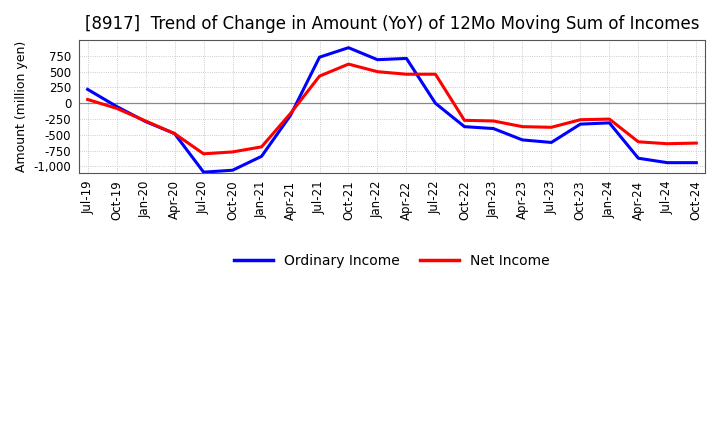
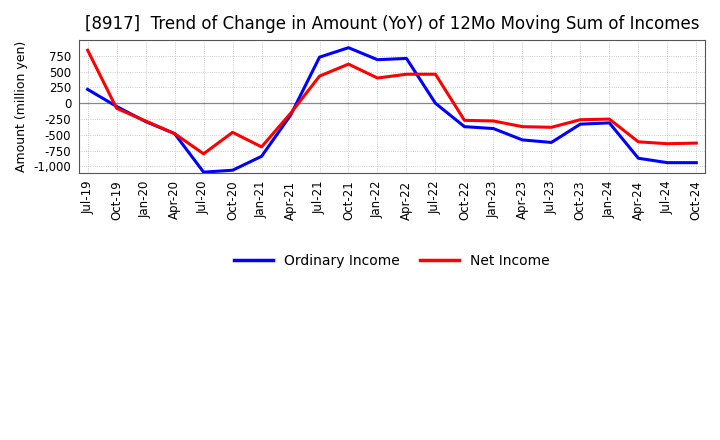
Net Income/Jul-19: 60 -> 840
Net Income/Oct-20: -770 -> -460
Net Income/Jan-22: 500 -> 400
